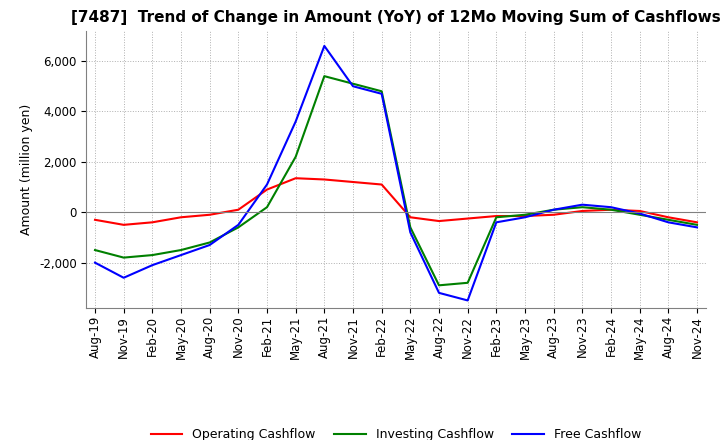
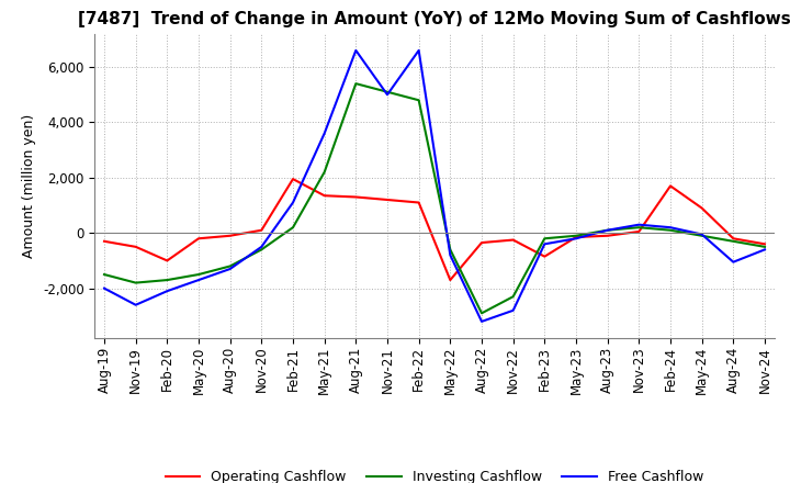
Operating Cashflow/Feb-20: -400 -> -1,000
Operating Cashflow/Feb-21: 900 -> 1,950
Free Cashflow/Feb-22: 4,700 -> 6,600
Operating Cashflow/May-22: -200 -> -1,700
Investing Cashflow/Nov-22: -2,800 -> -2,300
Free Cashflow/Nov-22: -3,500 -> -2,800
Operating Cashflow/Feb-23: -150 -> -850
Operating Cashflow/Feb-24: 100 -> 1,700
Operating Cashflow/May-24: 50 -> 900
Free Cashflow/Aug-24: -400 -> -1,050
